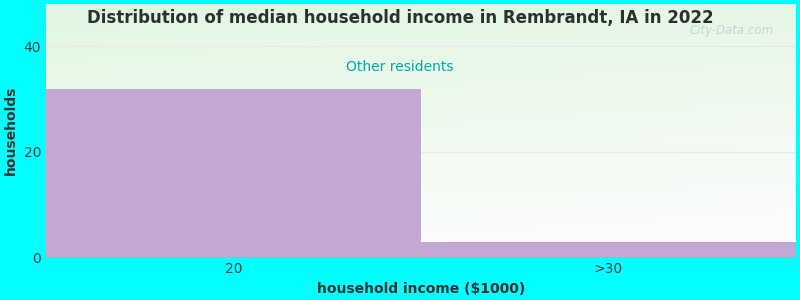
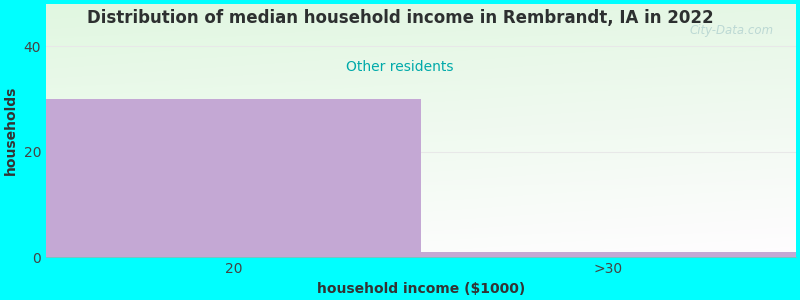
20: 32 -> 30
>30: 3 -> 1
